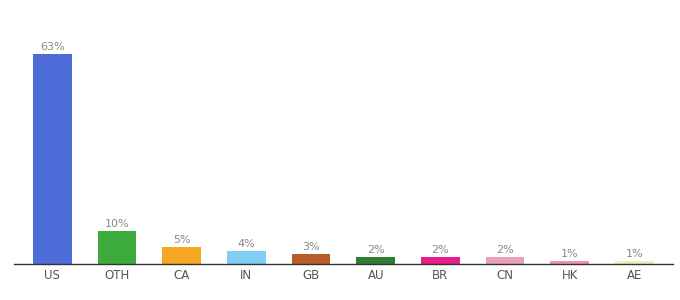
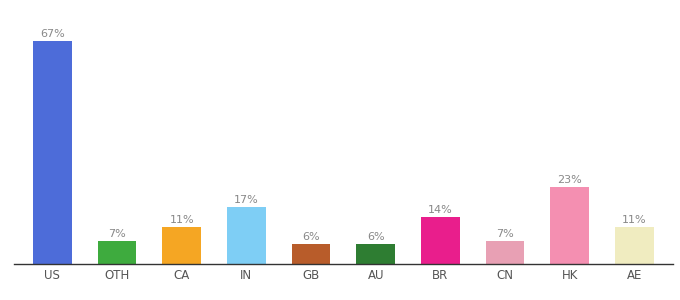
US: 63% -> 67%
OTH: 10% -> 7%
CA: 5% -> 11%
IN: 4% -> 17%
GB: 3% -> 6%
AU: 2% -> 6%
BR: 2% -> 14%
CN: 2% -> 7%
HK: 1% -> 23%
AE: 1% -> 11%
